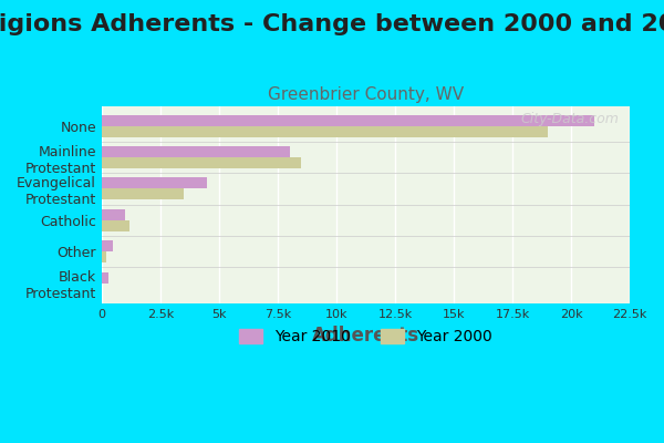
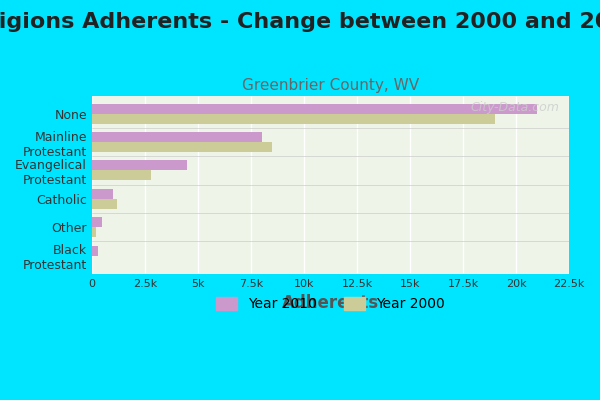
Year 2000/Evangelical Protestant: 3.5k -> 2.8k
